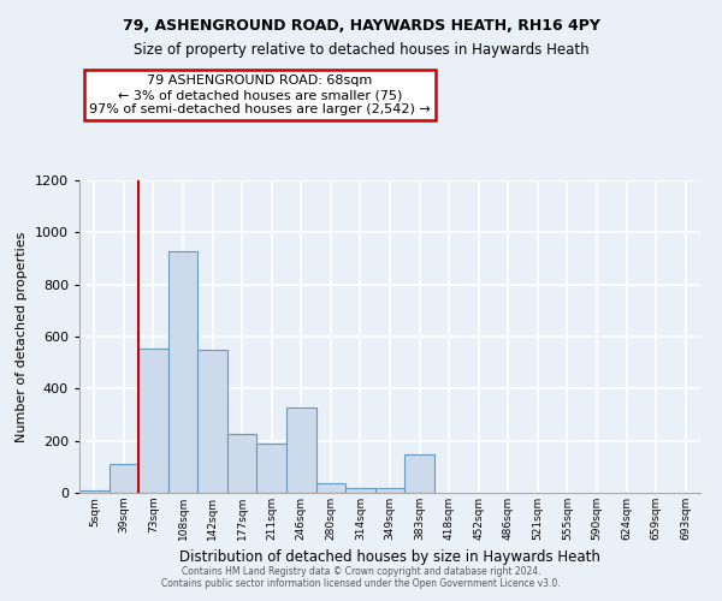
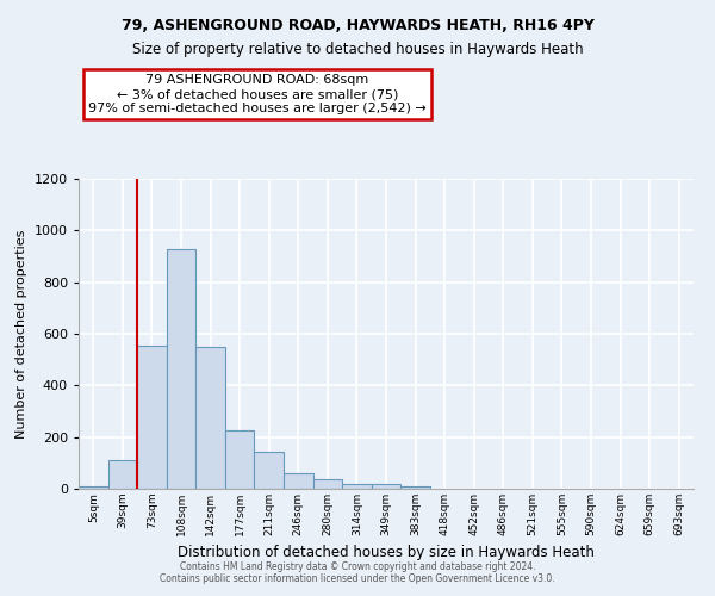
211sqm: 190 -> 145
246sqm: 330 -> 60
383sqm: 150 -> 10
